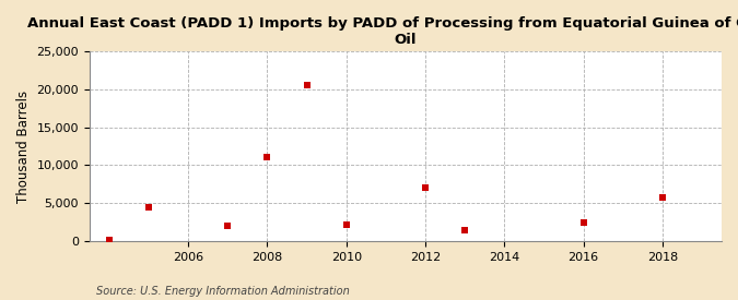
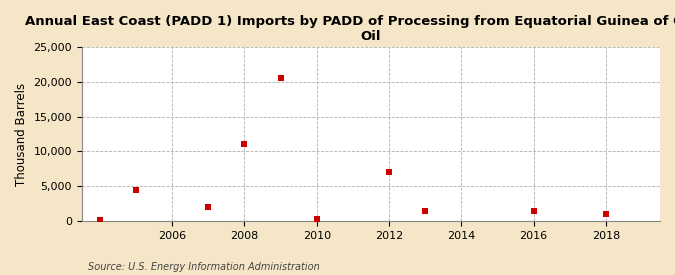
2010: 2,200 -> 300
2016: 2,400 -> 1,500
2018: 5,800 -> 1,000
